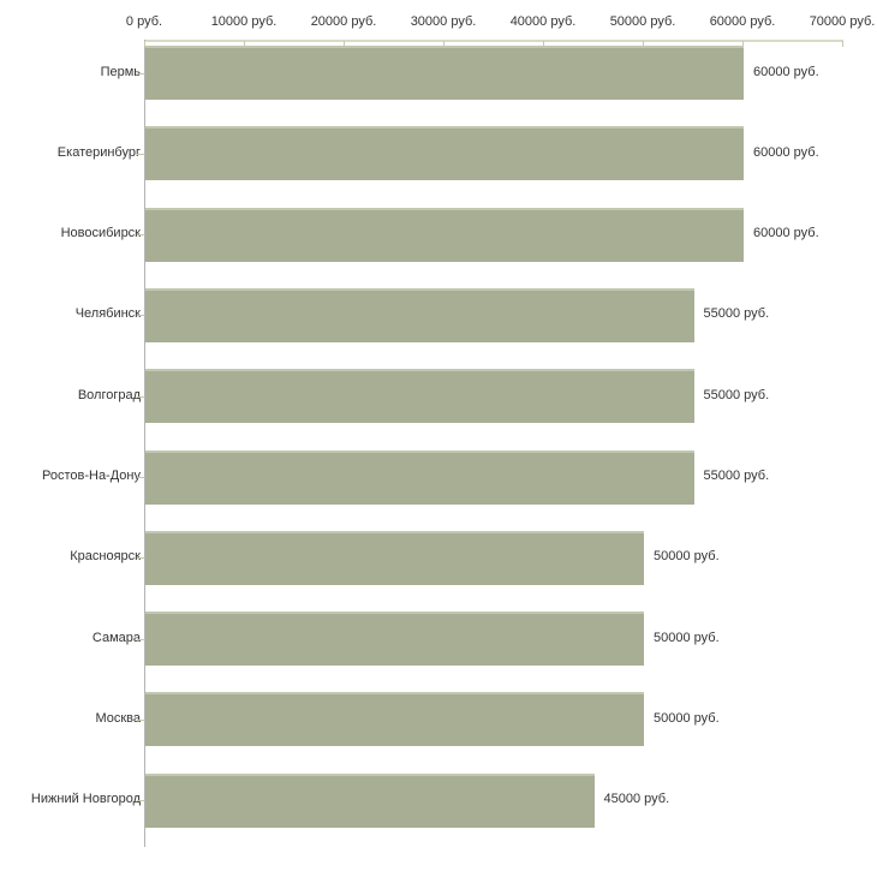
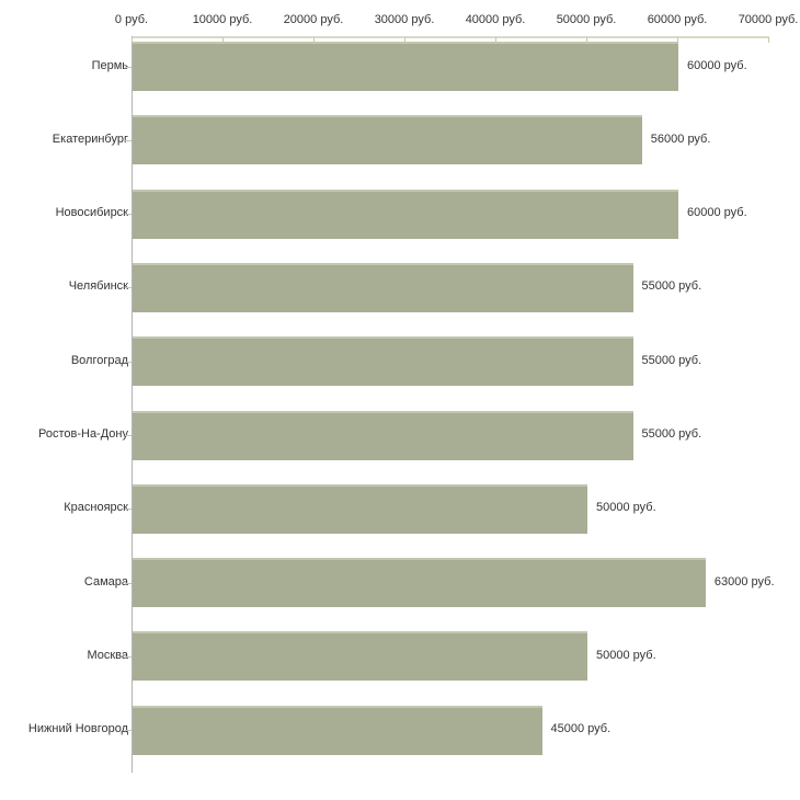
Екатеринбург: 60000 -> 56000
Самара: 50000 -> 63000
